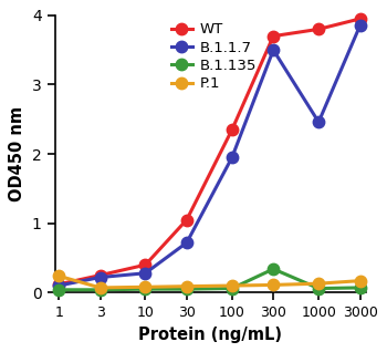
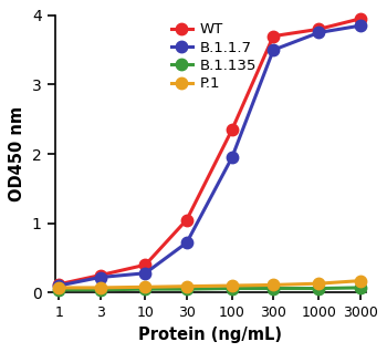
P.1/1: 0.24 -> 0.07
B.1.135/300: 0.34 -> 0.06
B.1.1.7/1000: 2.46 -> 3.75
